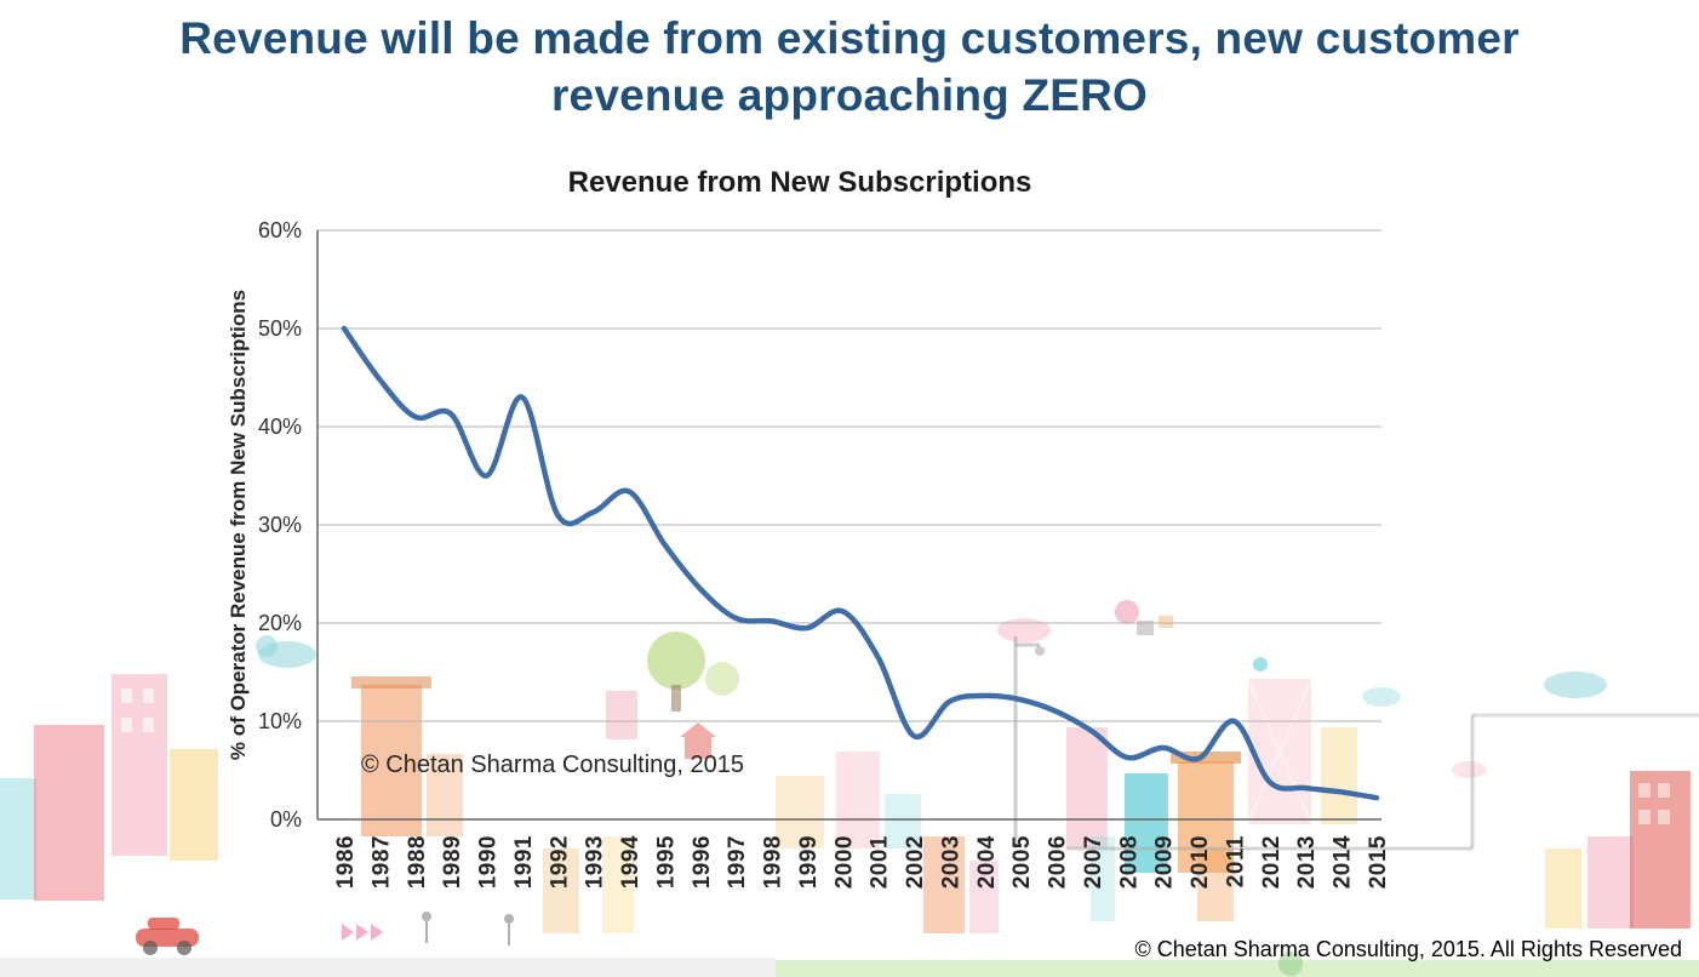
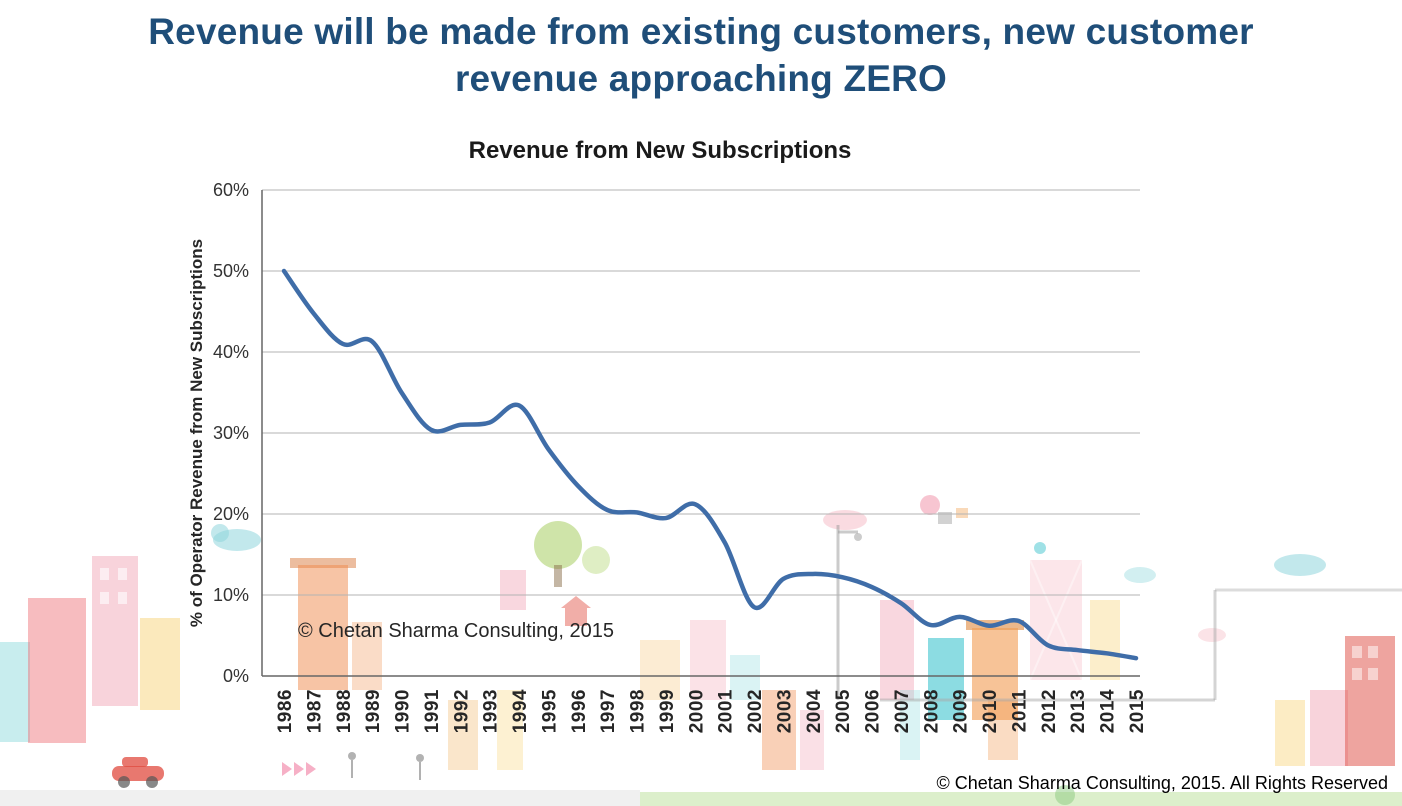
1991: 43% -> 30%
2011: 10% -> 7%
